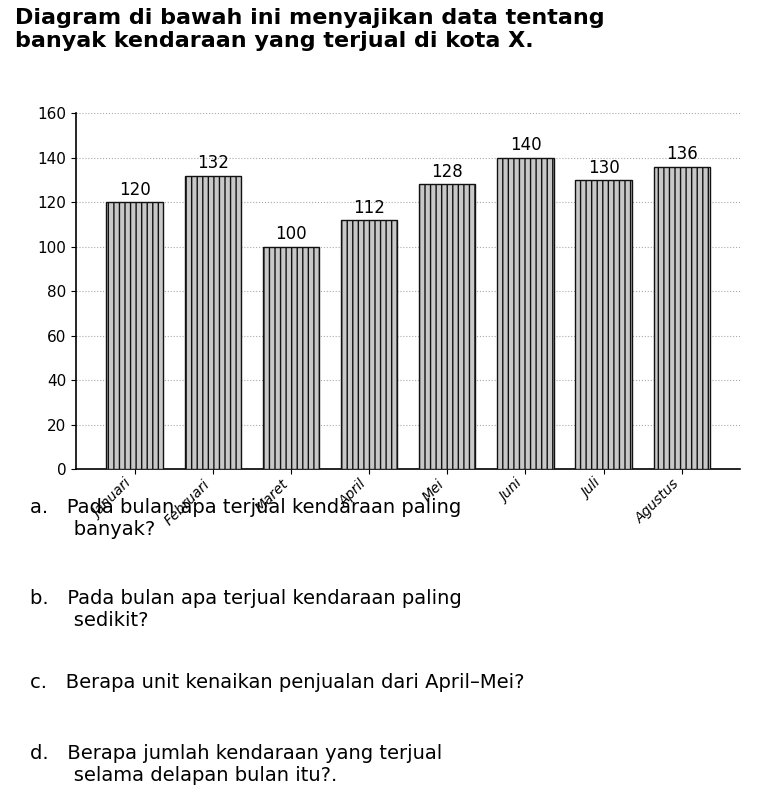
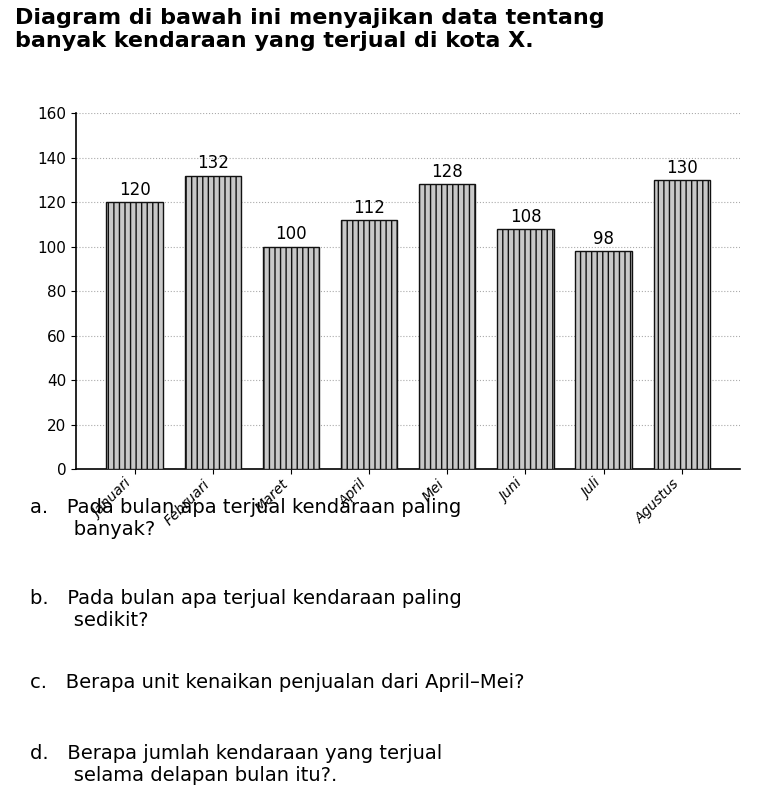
Juni: 140 -> 108
Juli: 130 -> 98
Agustus: 136 -> 130
